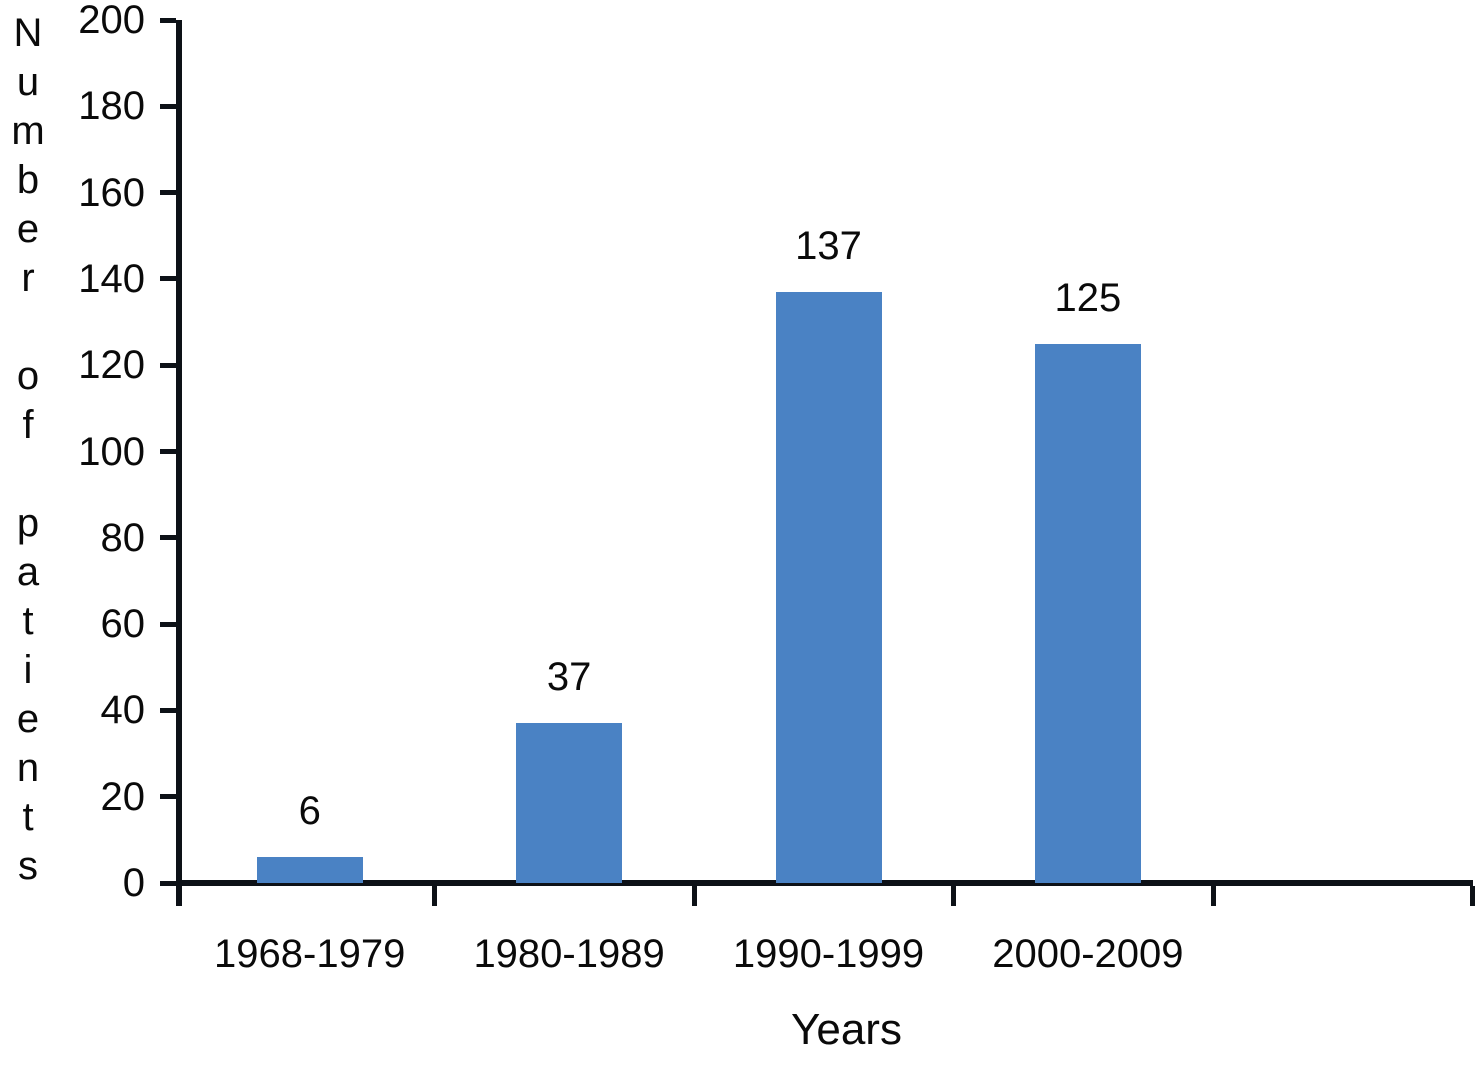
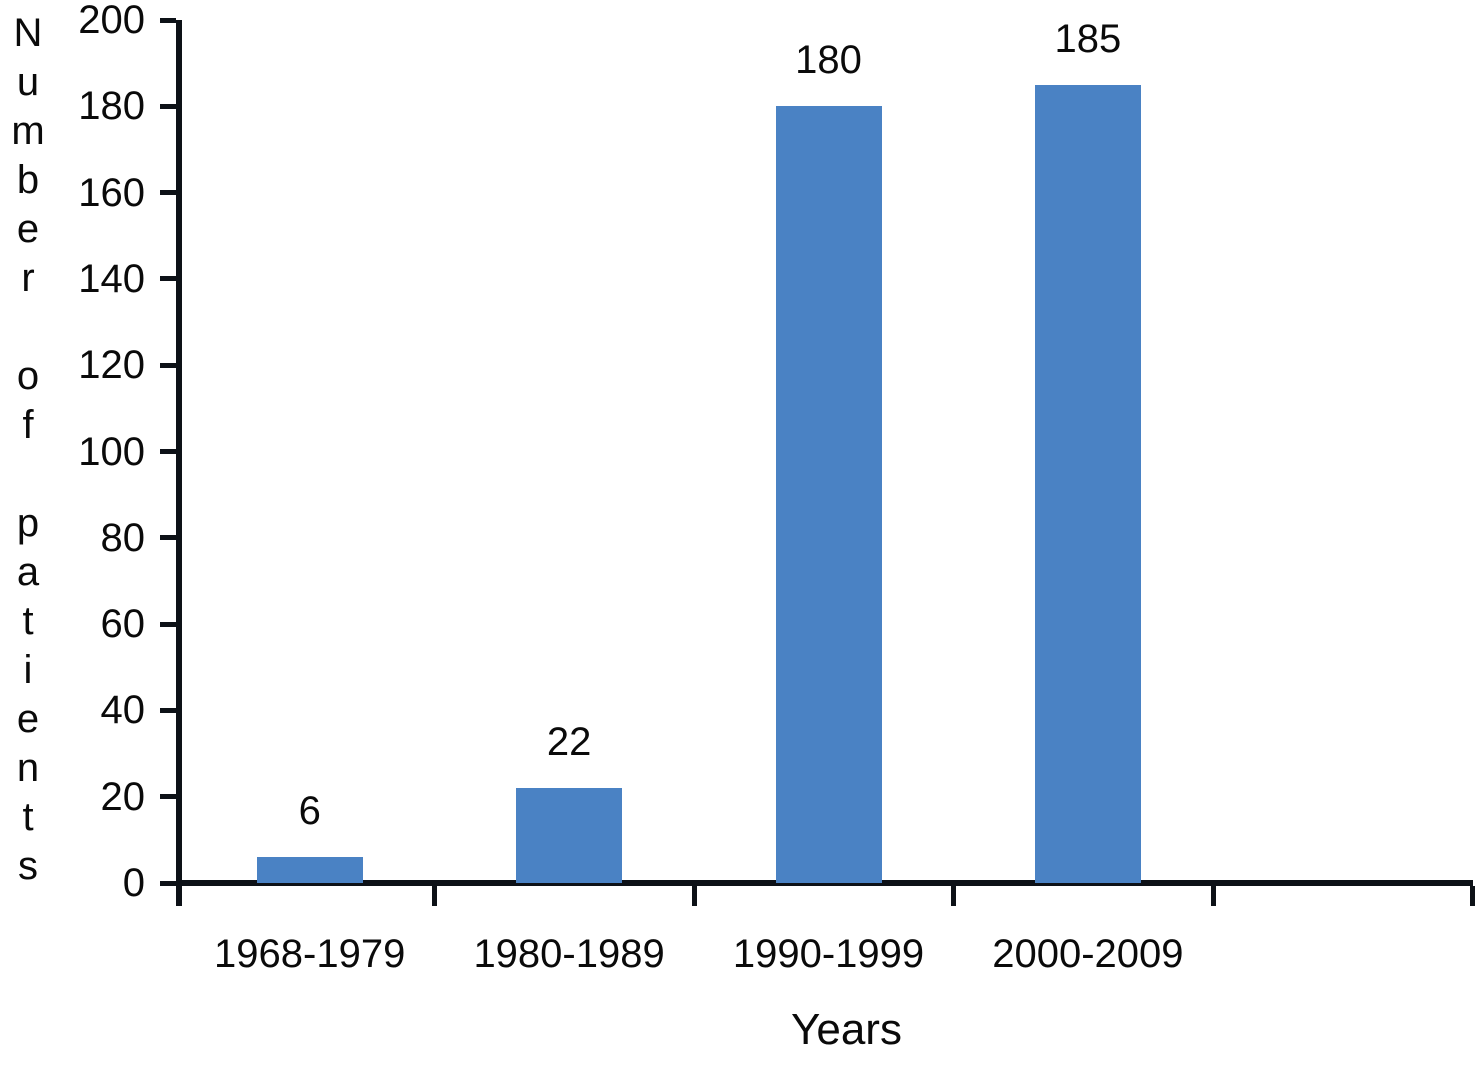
1980-1989: 37 -> 22
1990-1999: 137 -> 180
2000-2009: 125 -> 185
